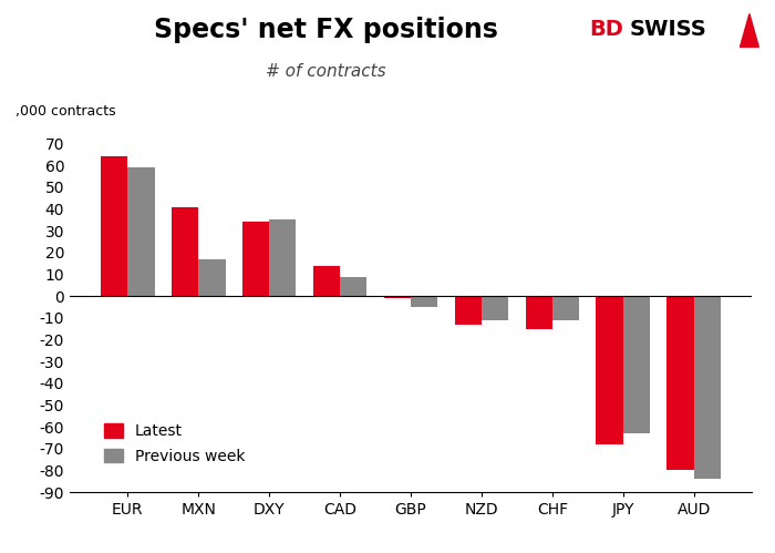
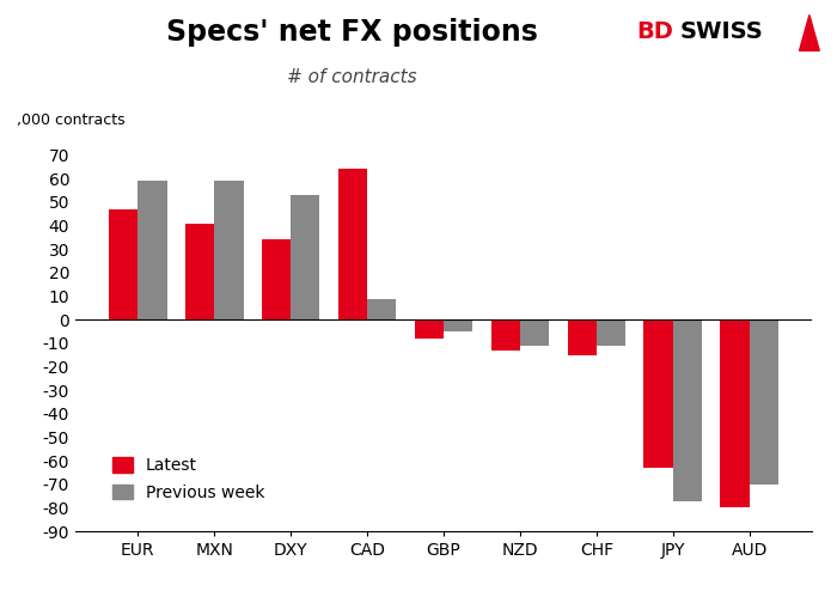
Latest/EUR: 64 -> 47
Previous week/MXN: 17 -> 59
Previous week/DXY: 35 -> 53
Latest/CAD: 14 -> 64
Latest/GBP: -1 -> -8
Latest/JPY: -68 -> -63
Previous week/JPY: -63 -> -77
Previous week/AUD: -84 -> -70
